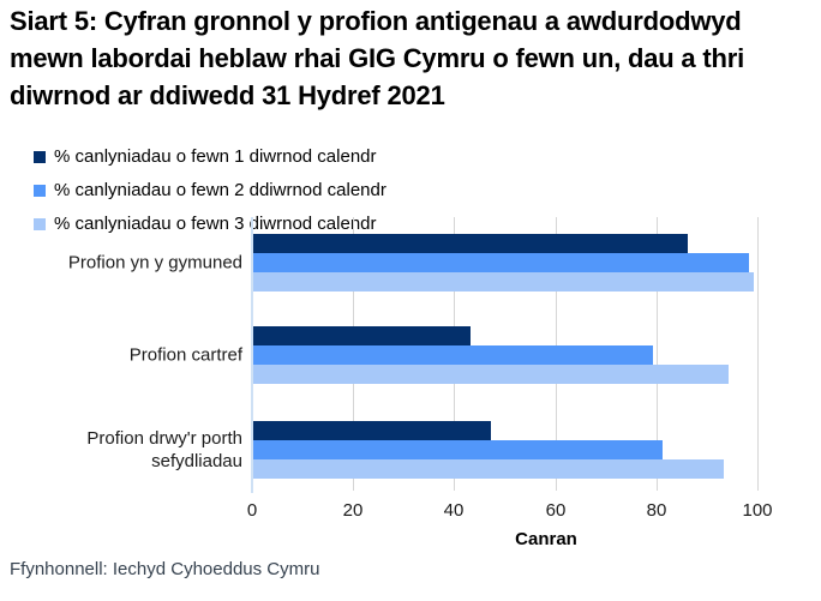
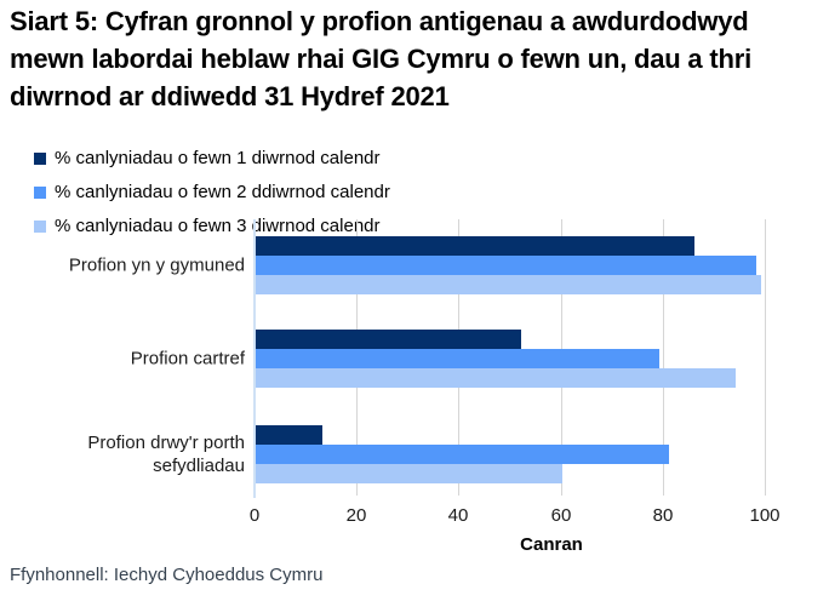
% canlyniadau o fewn 1 diwrnod calendr/Profion cartref: 43 -> 52
% canlyniadau o fewn 1 diwrnod calendr/Profion drwy'r porth sefydliadau: 47 -> 13
% canlyniadau o fewn 3 diwrnod calendr/Profion drwy'r porth sefydliadau: 93 -> 60
